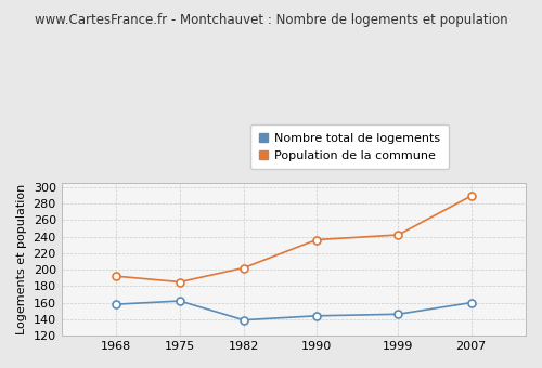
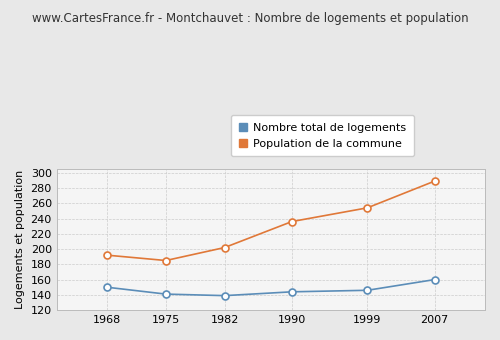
Nombre total de logements/1968: 158 -> 150
Nombre total de logements/1975: 162 -> 141
Population de la commune/1999: 242 -> 254
